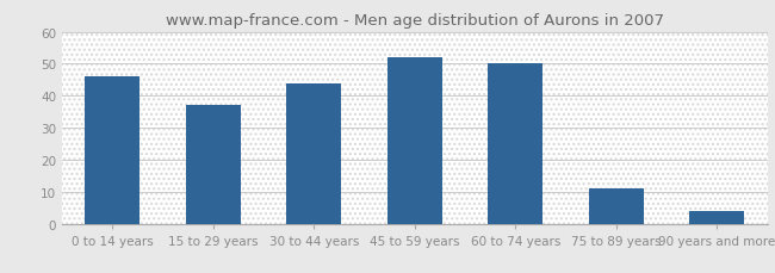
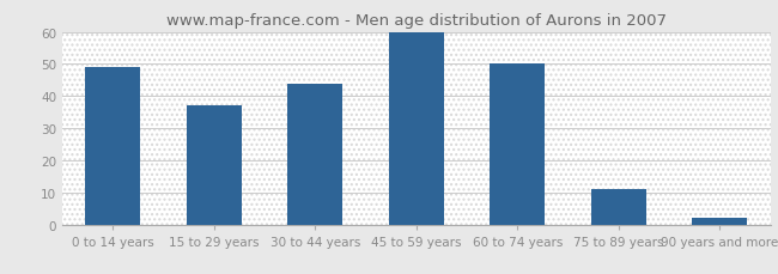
0 to 14 years: 46 -> 49
45 to 59 years: 52 -> 60
90 years and more: 4 -> 2
